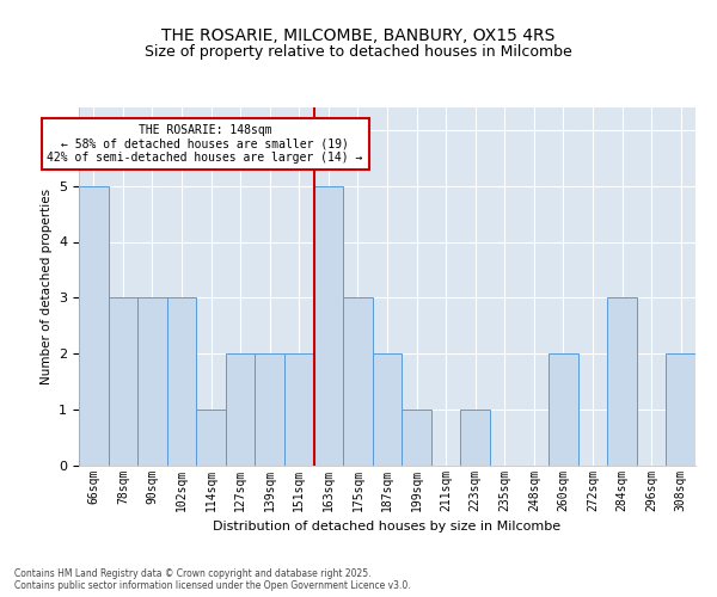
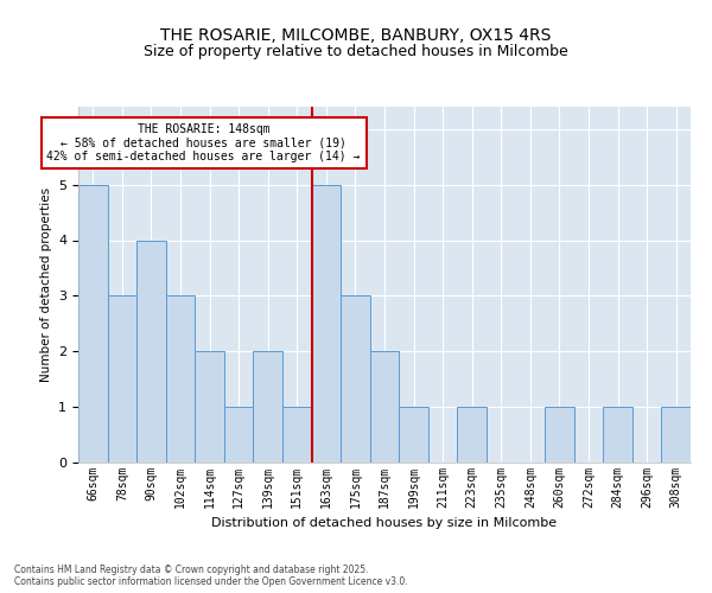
90sqm: 3 -> 4
114sqm: 1 -> 2
127sqm: 2 -> 1
151sqm: 2 -> 1
260sqm: 2 -> 1
284sqm: 3 -> 1
308sqm: 2 -> 1
